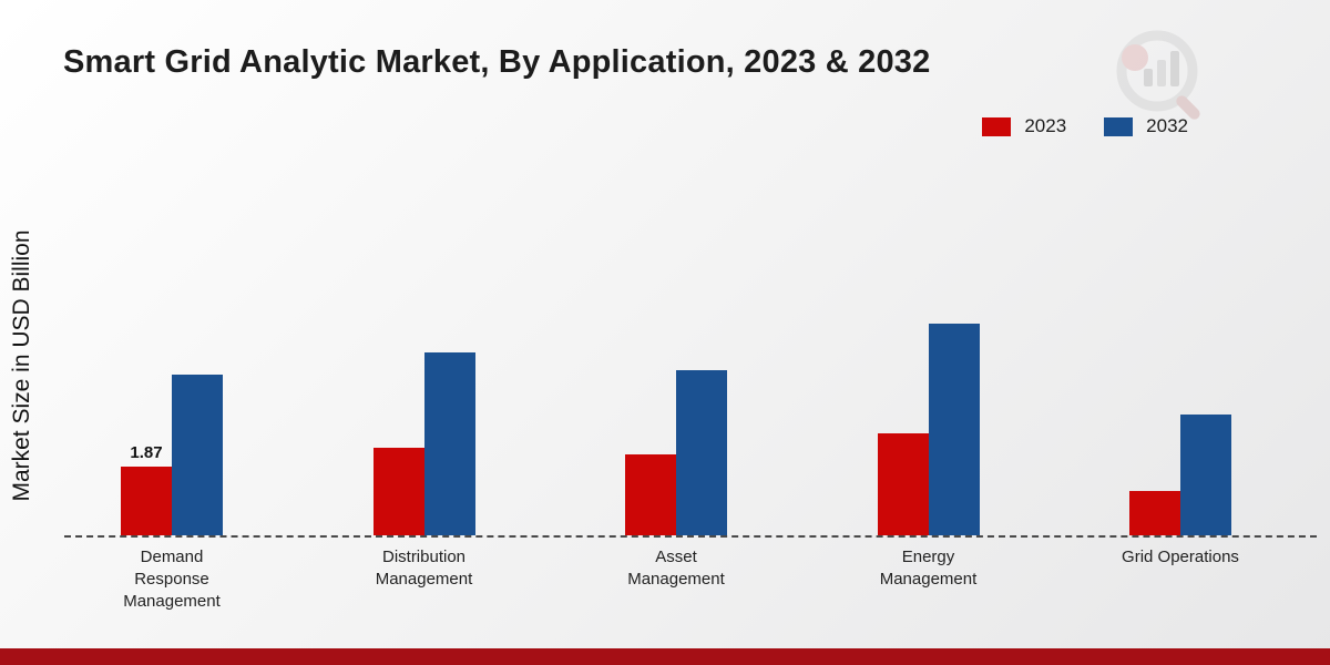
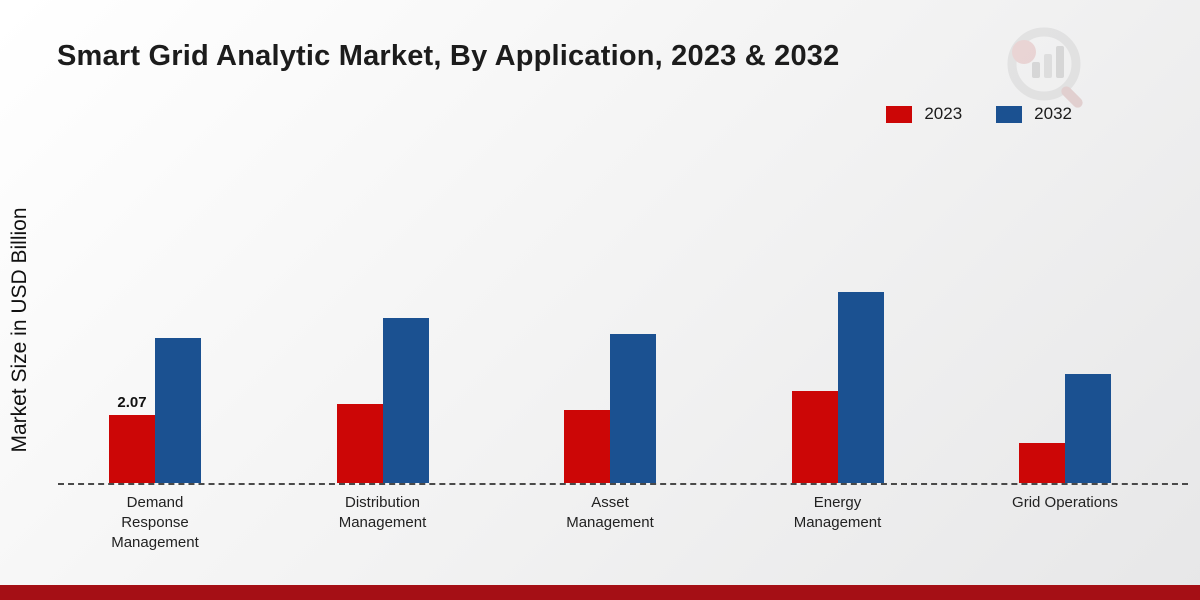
2023/Demand Response Management: 1.87 -> 2.07
